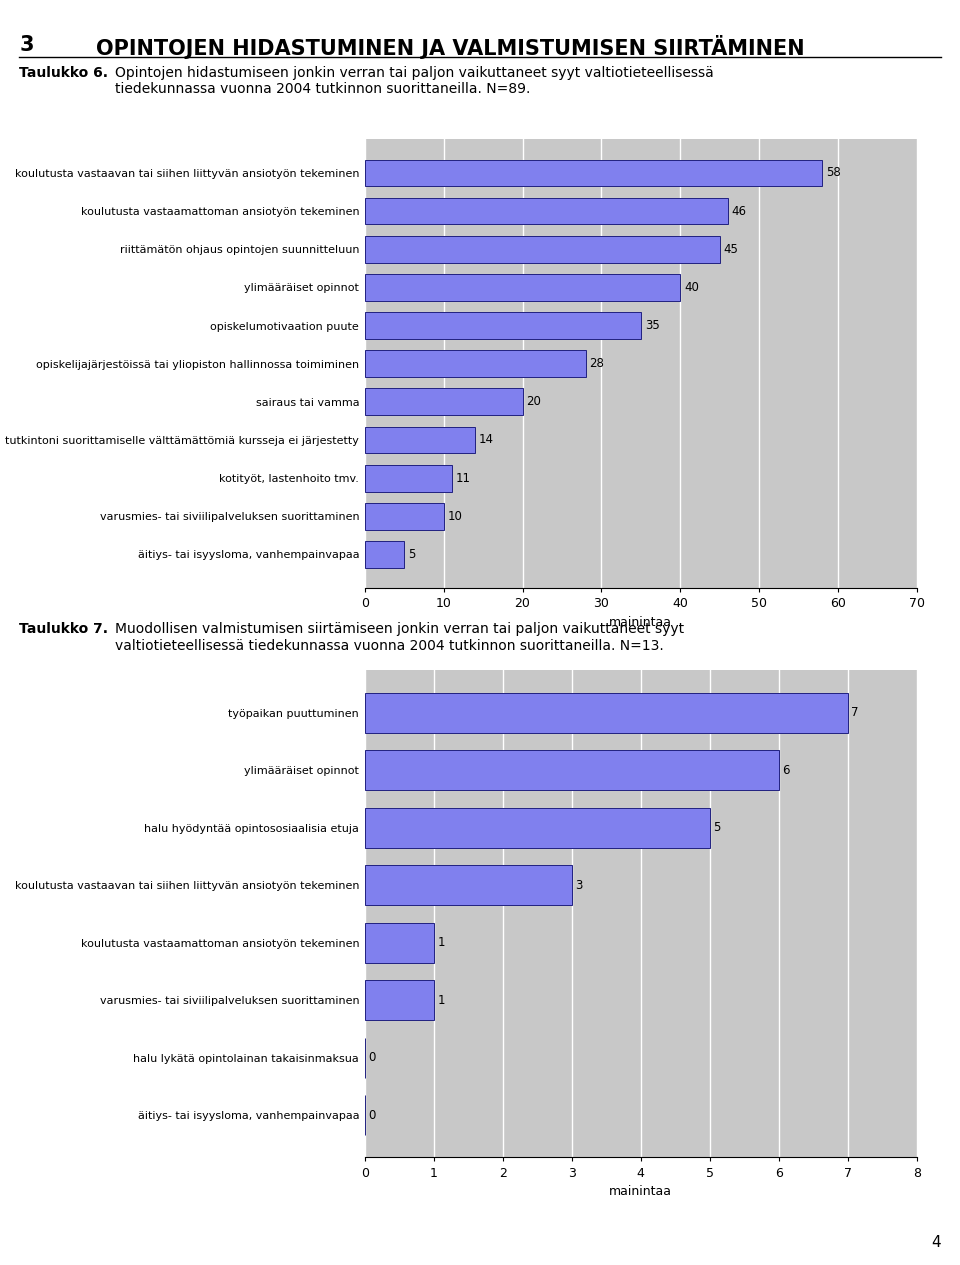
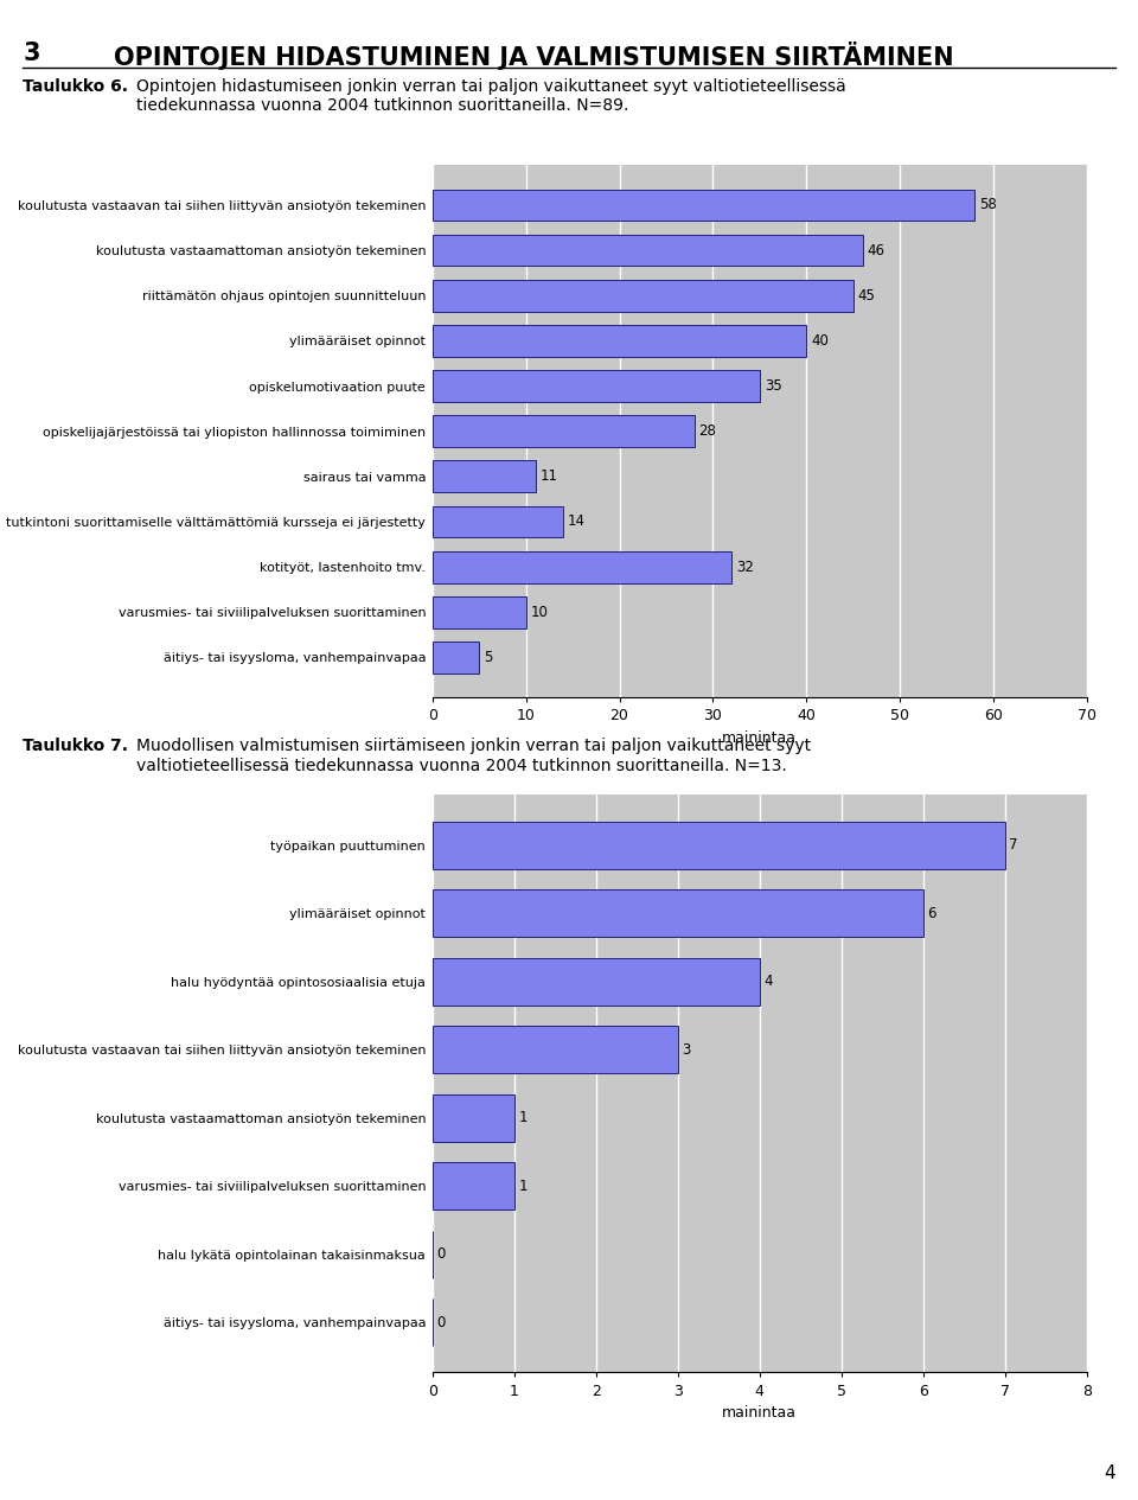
sairaus tai vamma: 20 -> 11
kotityöt, lastenhoito tmv.: 11 -> 32
halu hyödyntää opintososiaalisia etuja: 5 -> 4
